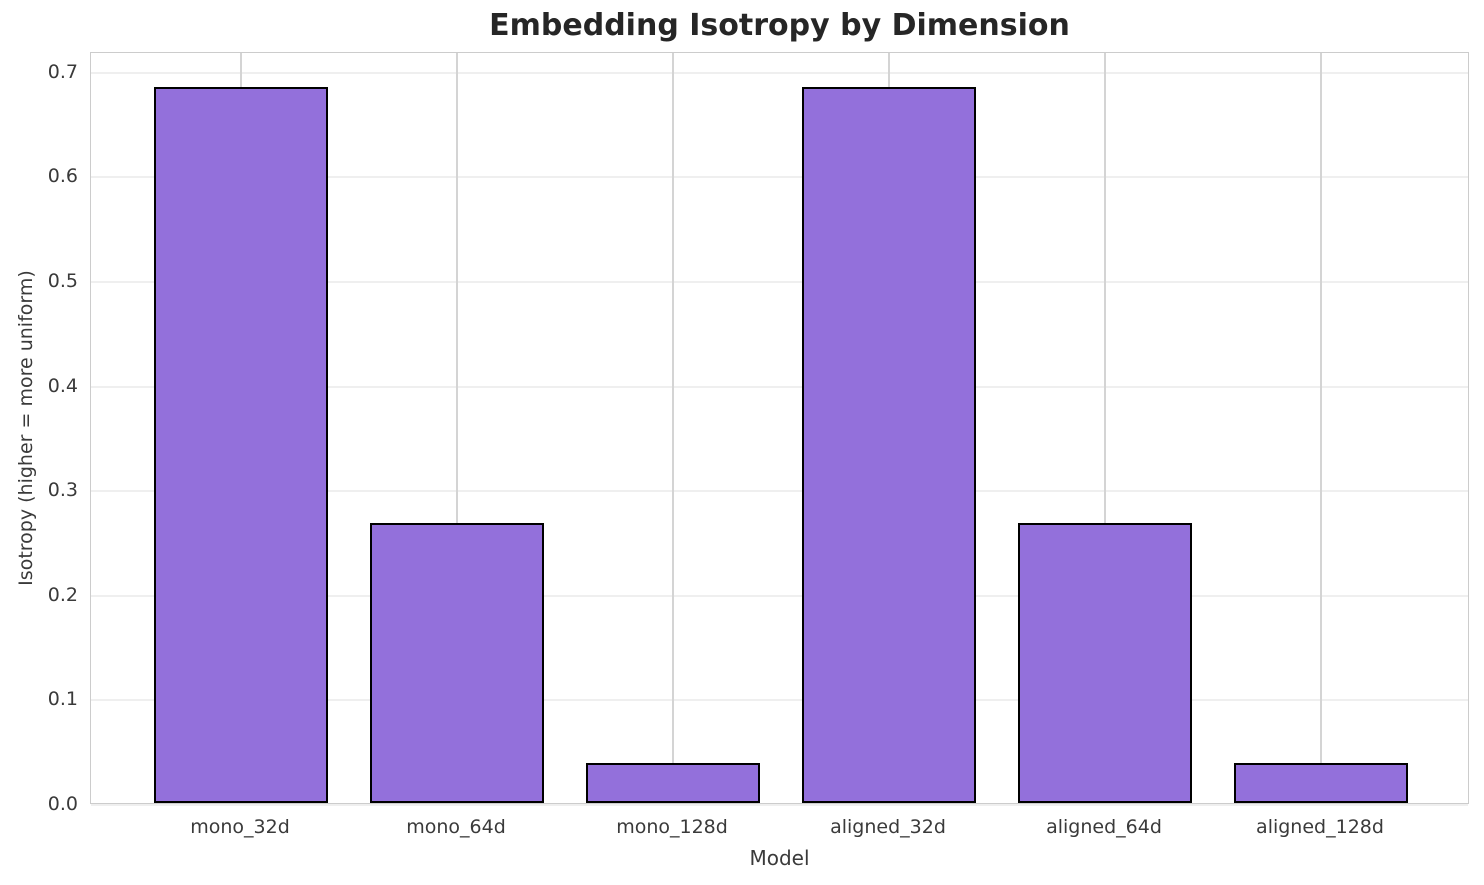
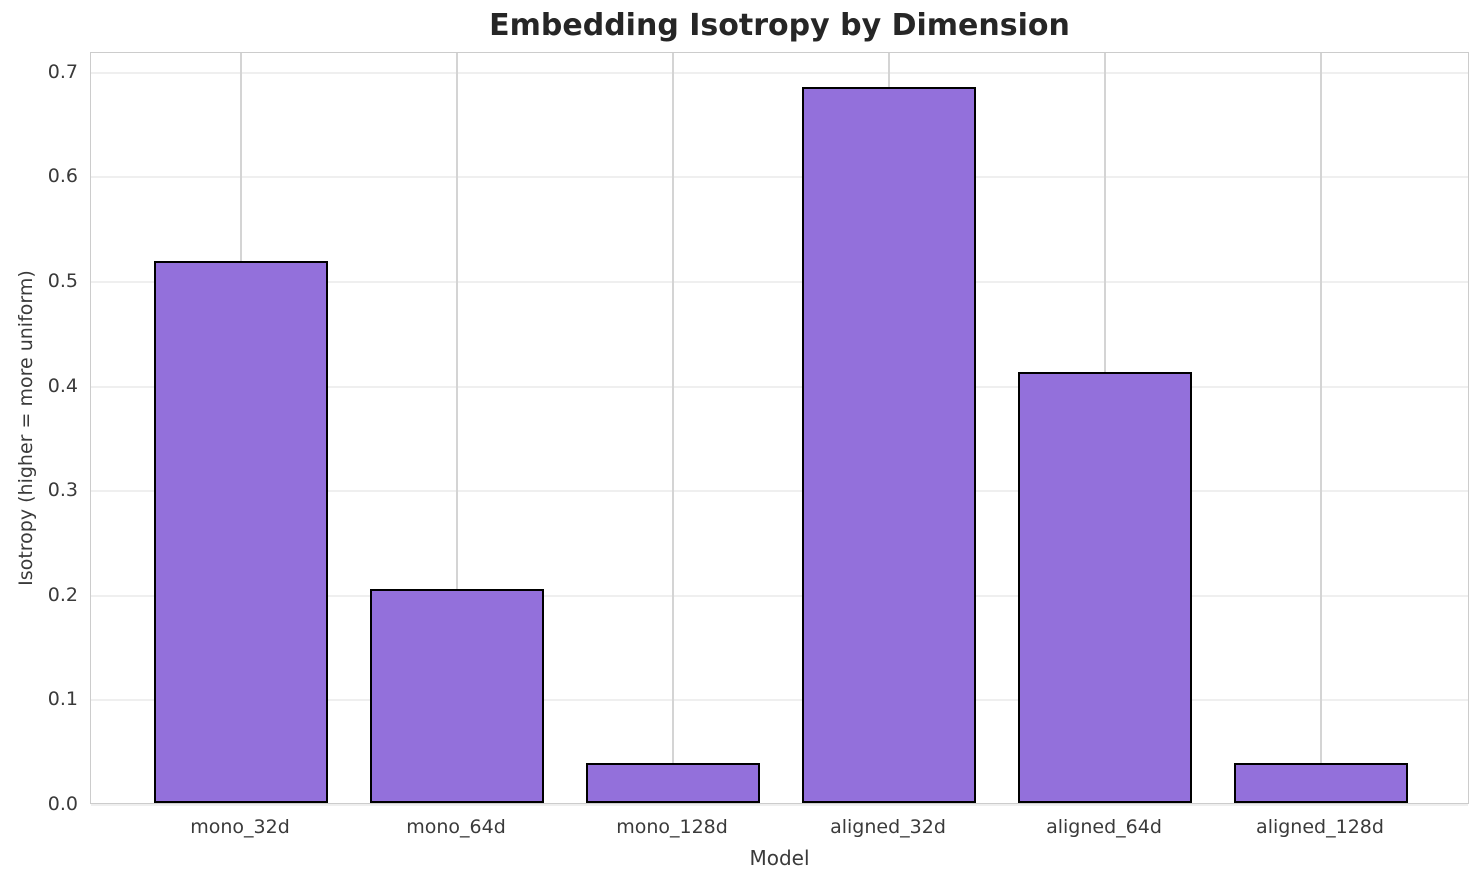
mono_32d: 0.685 -> 0.518
mono_64d: 0.268 -> 0.205
aligned_64d: 0.268 -> 0.412
